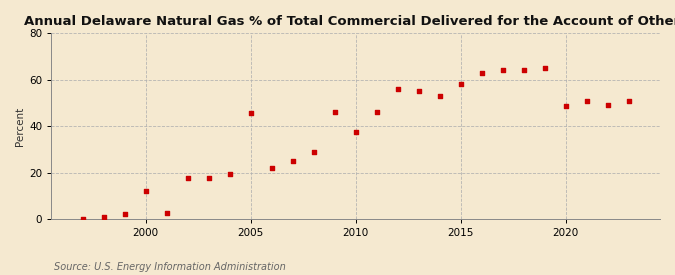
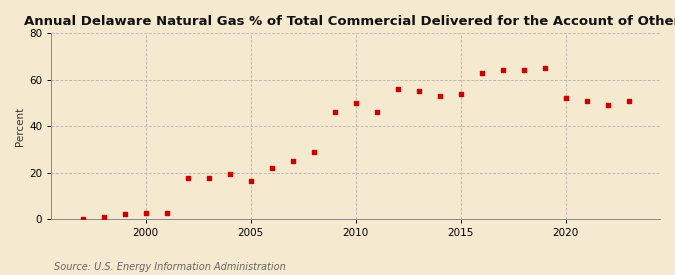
2000: 12.0 -> 2.5
2005: 45.5 -> 16.5
2010: 37.5 -> 50.0
2015: 58.0 -> 54.0
2020: 48.5 -> 52.0
